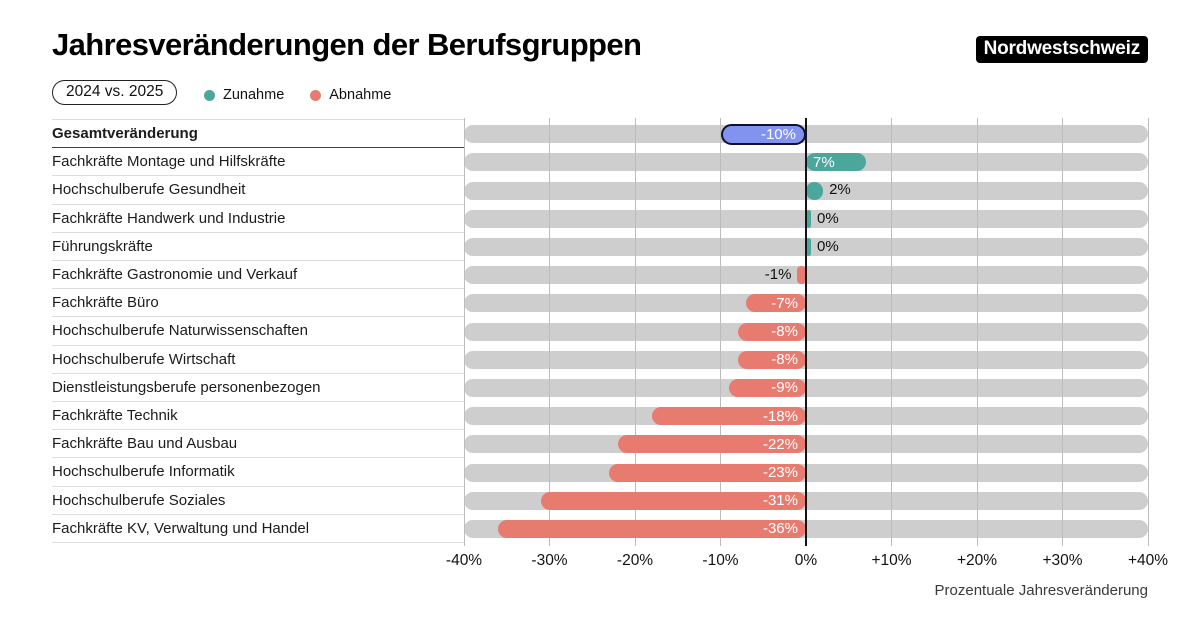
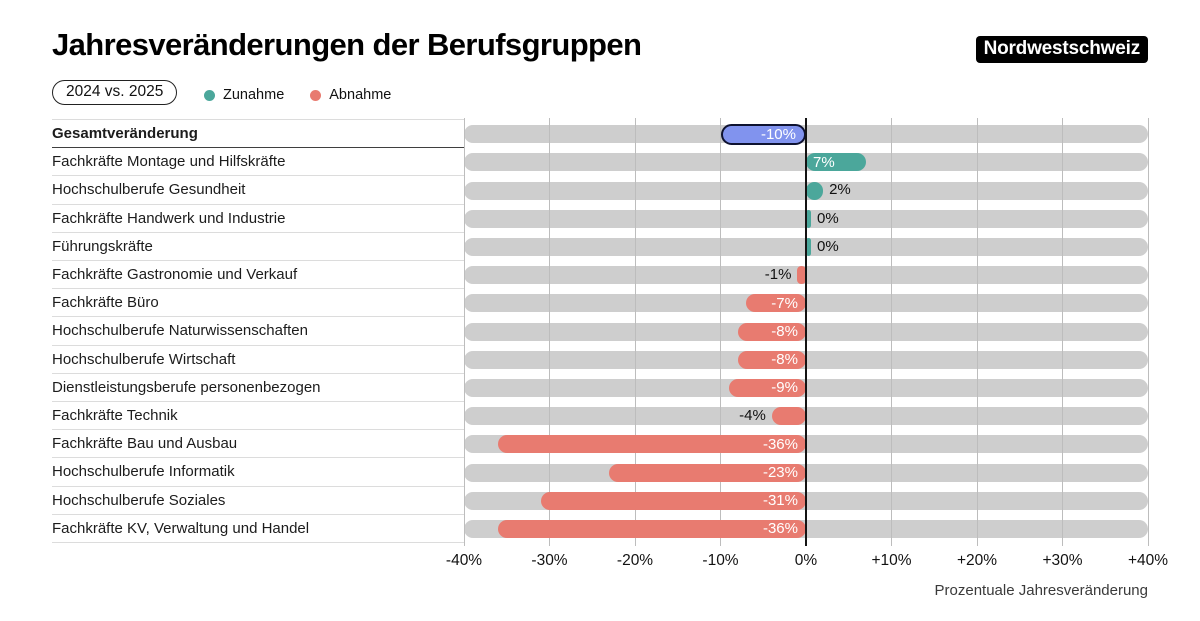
Fachkräfte Technik: -18% -> -4%
Fachkräfte Bau und Ausbau: -22% -> -36%
